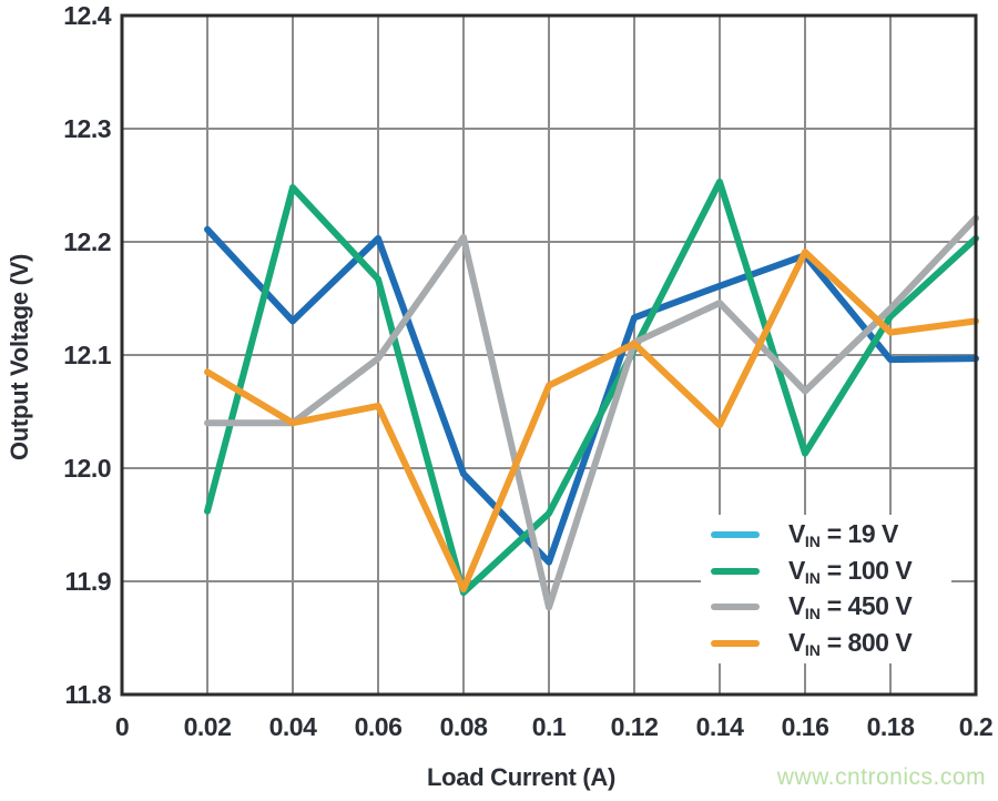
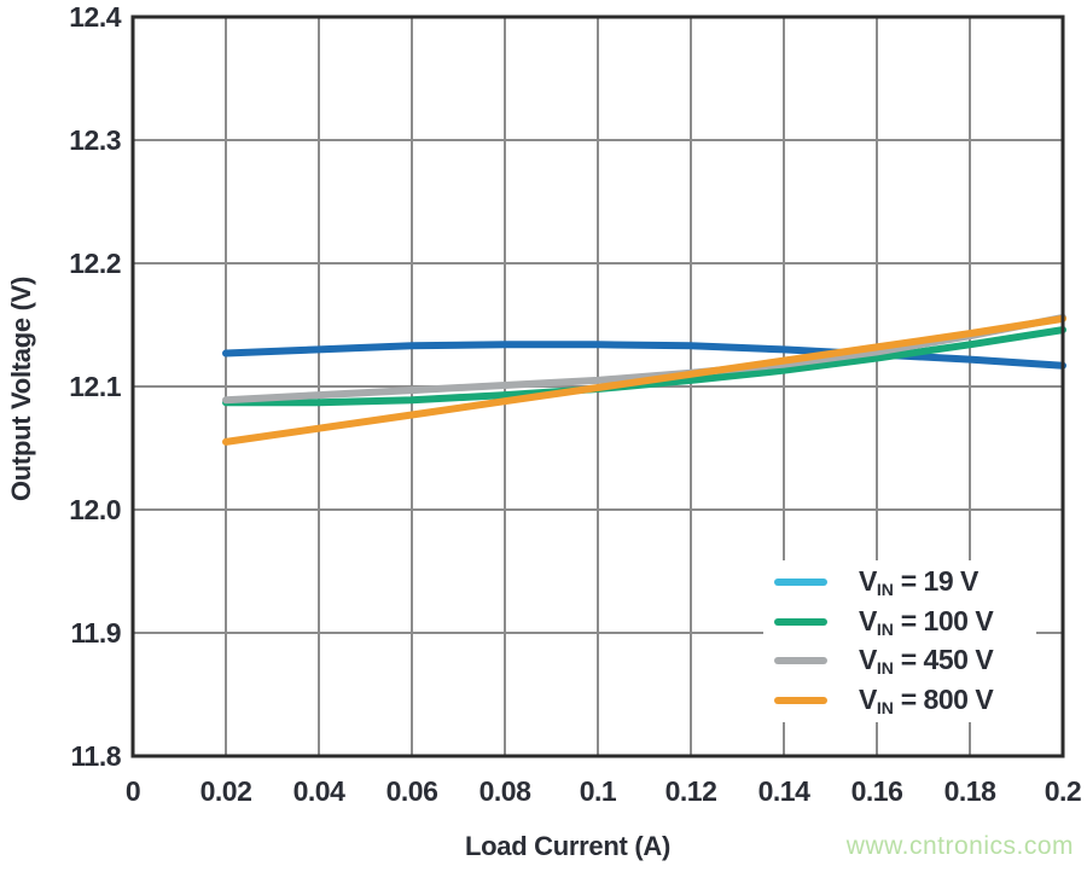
VIN = 19 V/0.02: 12.211 -> 12.127
VIN = 100 V/0.02: 11.962 -> 12.087
VIN = 450 V/0.02: 12.040 -> 12.089
VIN = 800 V/0.02: 12.085 -> 12.055
VIN = 100 V/0.04: 12.248 -> 12.087
VIN = 450 V/0.04: 12.040 -> 12.093
VIN = 800 V/0.04: 12.040 -> 12.066
VIN = 19 V/0.06: 12.203 -> 12.133
VIN = 100 V/0.06: 12.167 -> 12.089
VIN = 800 V/0.06: 12.055 -> 12.077
VIN = 19 V/0.08: 11.995 -> 12.134
VIN = 100 V/0.08: 11.890 -> 12.093
VIN = 450 V/0.08: 12.204 -> 12.101
VIN = 800 V/0.08: 11.893 -> 12.088
VIN = 19 V/0.1: 11.917 -> 12.134
VIN = 100 V/0.1: 11.960 -> 12.098
VIN = 450 V/0.1: 11.877 -> 12.105
VIN = 800 V/0.1: 12.073 -> 12.099
VIN = 19 V/0.14: 12.161 -> 12.130
VIN = 100 V/0.14: 12.253 -> 12.113
VIN = 450 V/0.14: 12.146 -> 12.118
VIN = 800 V/0.14: 12.038 -> 12.121
VIN = 19 V/0.16: 12.188 -> 12.126
VIN = 100 V/0.16: 12.013 -> 12.123
VIN = 450 V/0.16: 12.068 -> 12.128
VIN = 800 V/0.16: 12.191 -> 12.132
VIN = 19 V/0.18: 12.096 -> 12.122
VIN = 800 V/0.18: 12.120 -> 12.143
VIN = 19 V/0.2: 12.097 -> 12.117
VIN = 100 V/0.2: 12.203 -> 12.146
VIN = 450 V/0.2: 12.221 -> 12.156
VIN = 800 V/0.2: 12.130 -> 12.155
